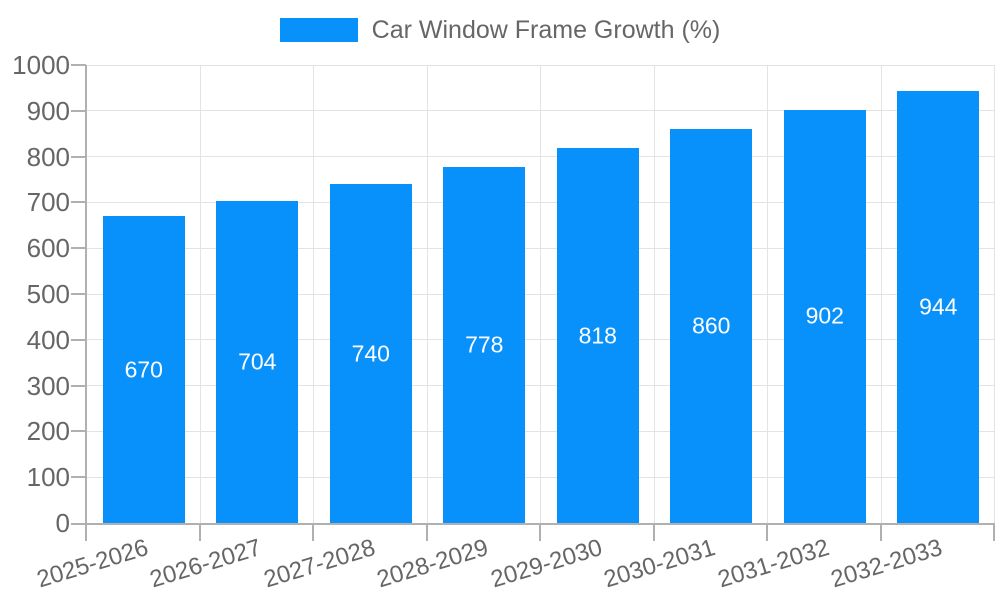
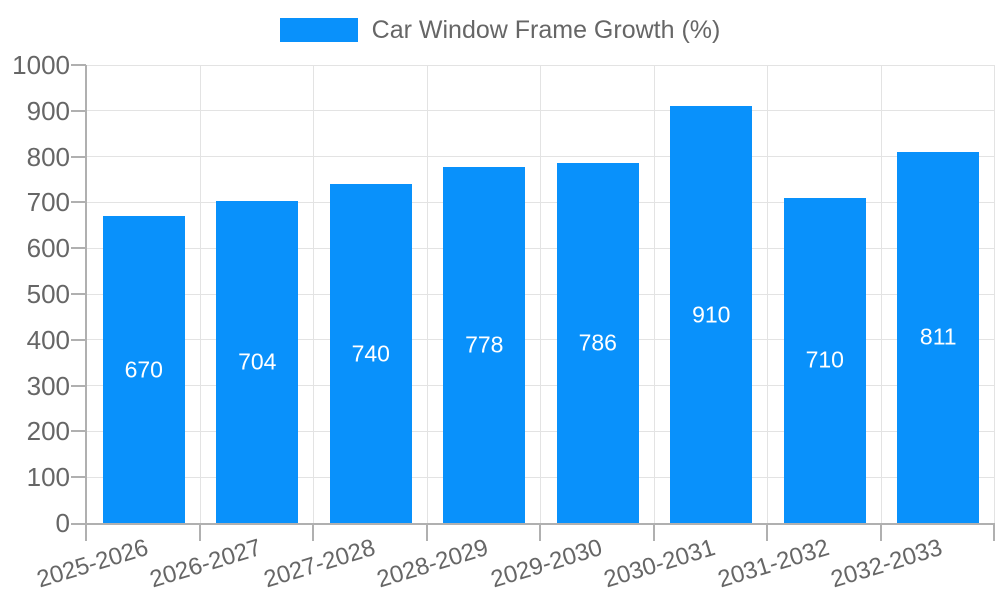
2029-2030: 818 -> 786
2030-2031: 860 -> 910
2031-2032: 902 -> 710
2032-2033: 944 -> 811
